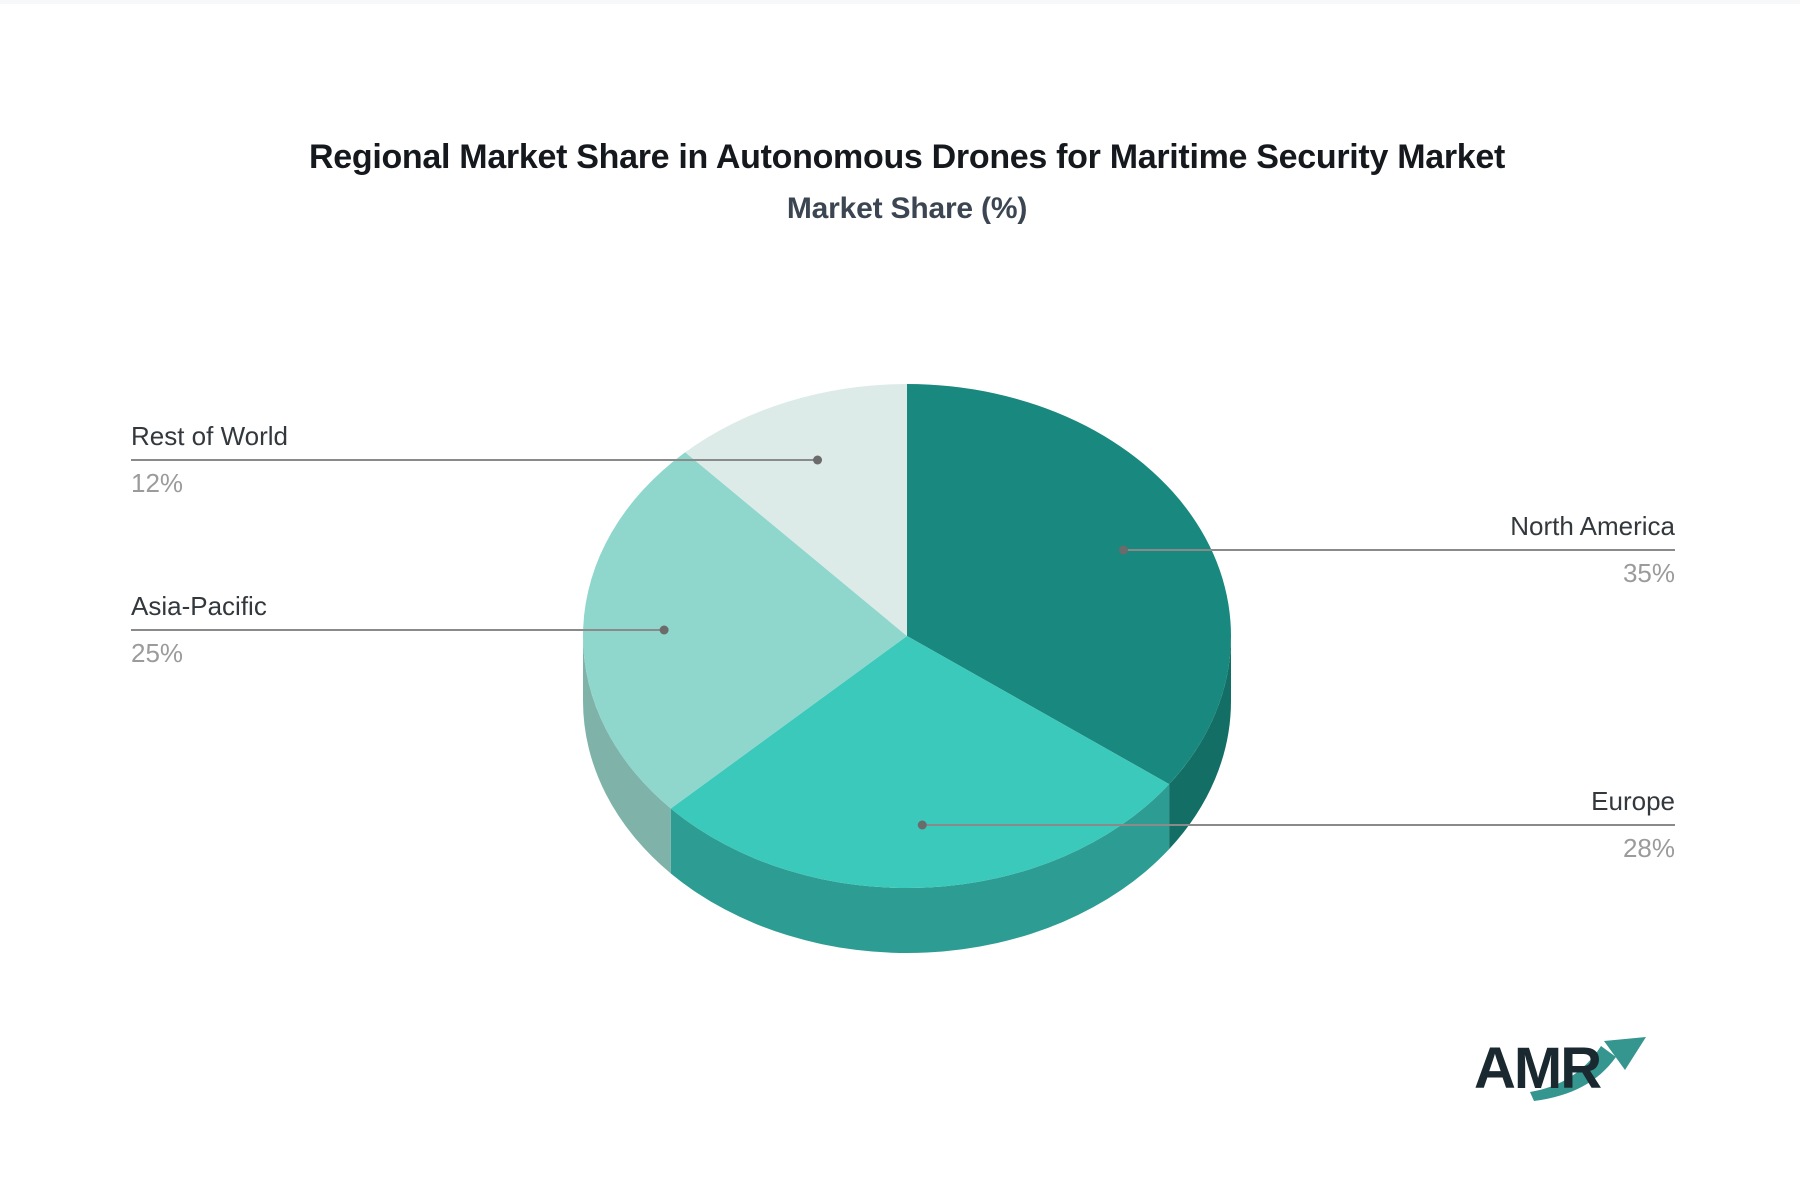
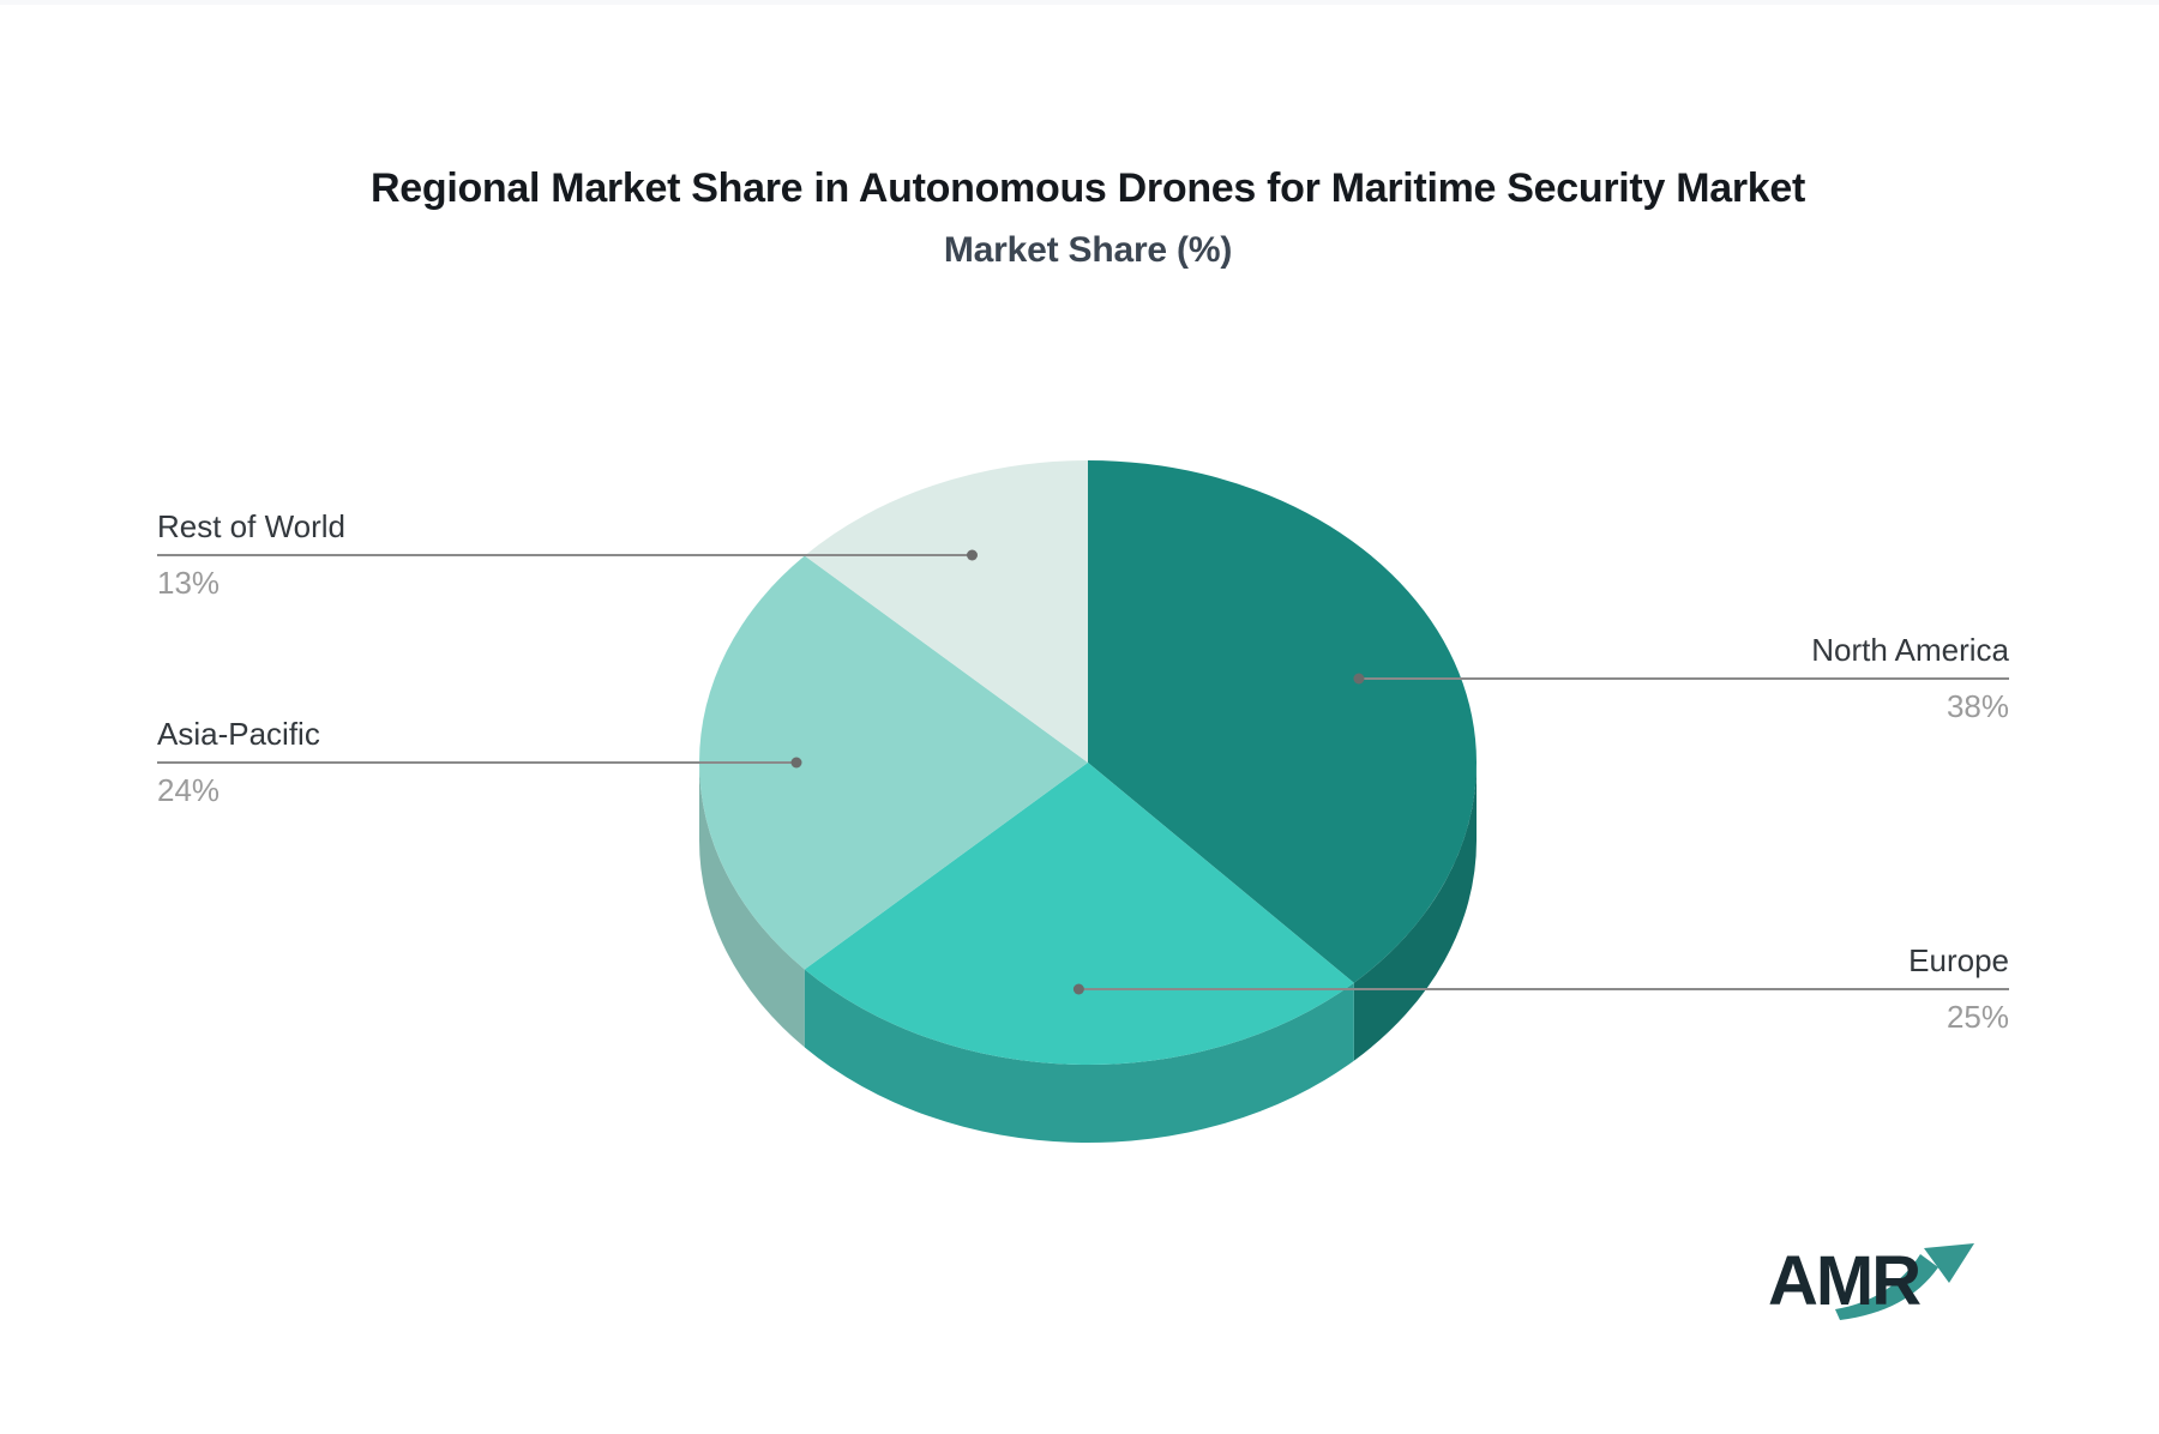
North America: 35% -> 38%
Europe: 28% -> 25%
Asia-Pacific: 25% -> 24%
Rest of World: 12% -> 13%
